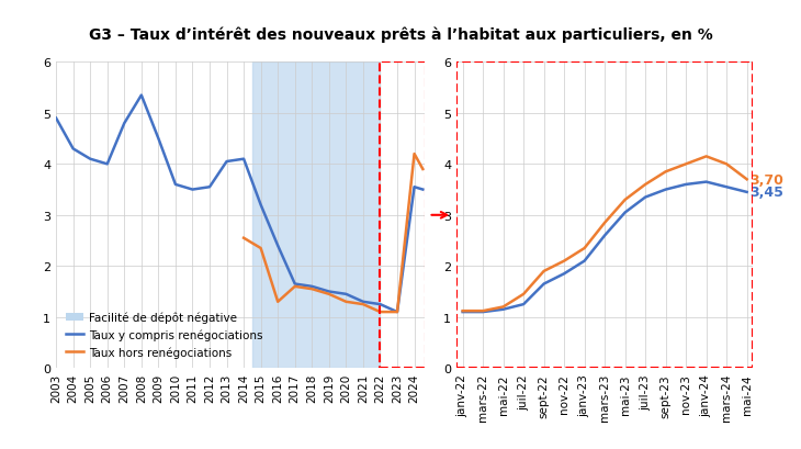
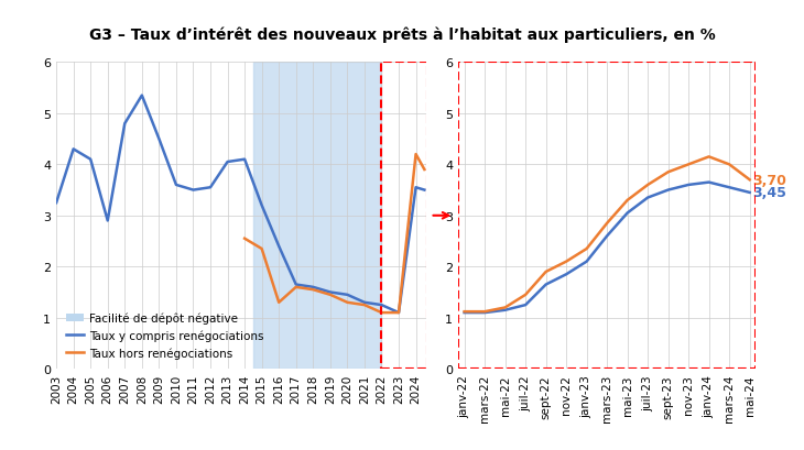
Taux y compris renégociations/2003: 4.90 -> 3.25
Taux y compris renégociations/2006: 4.00 -> 2.90
